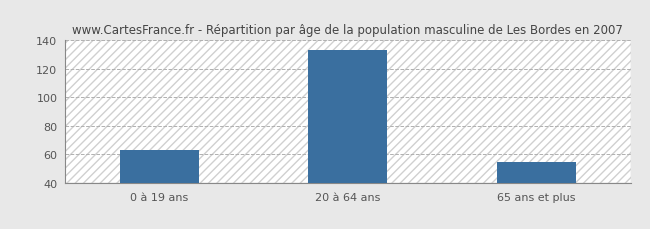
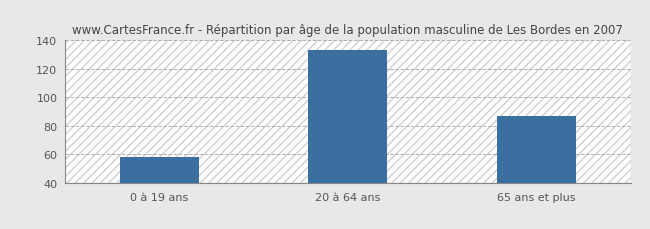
0 à 19 ans: 63 -> 58
65 ans et plus: 55 -> 87
